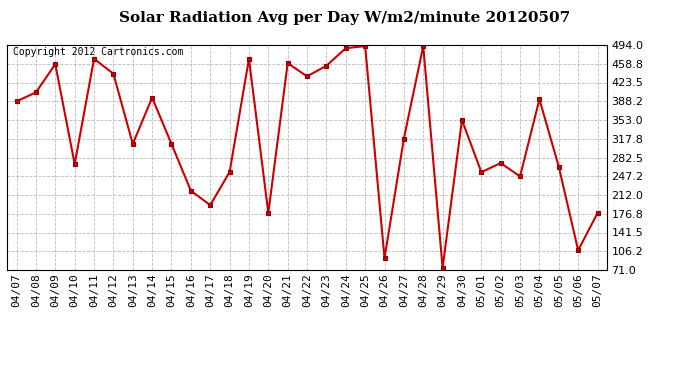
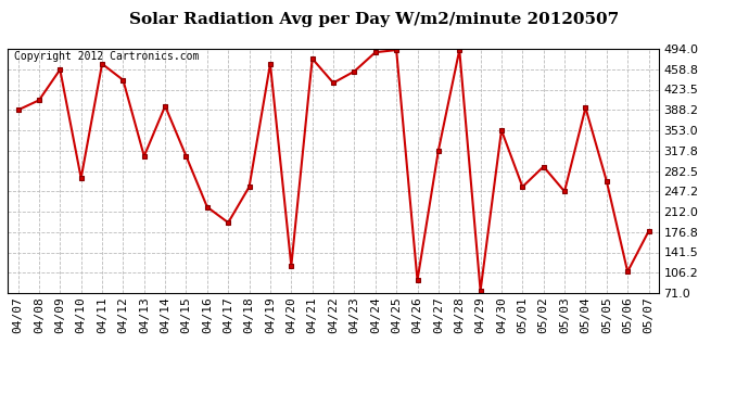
04/20: 178 -> 118
04/21: 460 -> 477
05/02: 272 -> 290
